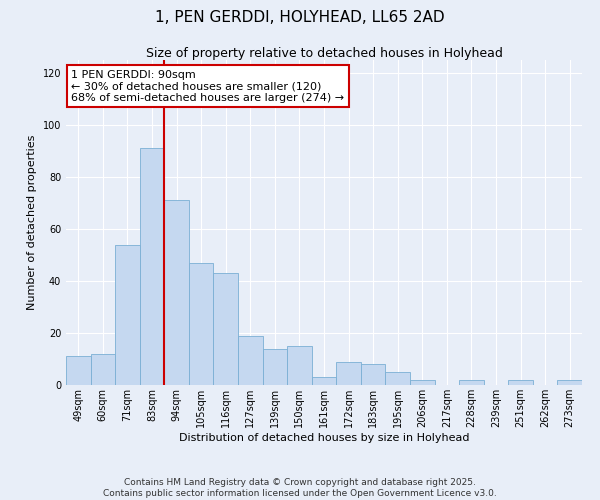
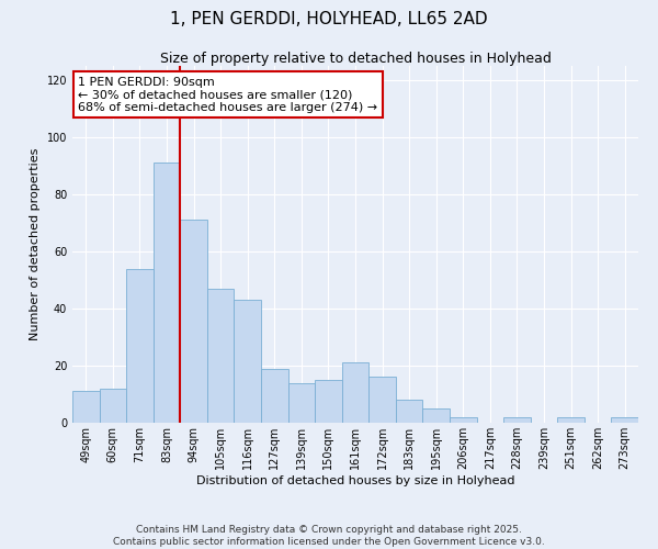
161sqm: 3 -> 21
172sqm: 9 -> 16
